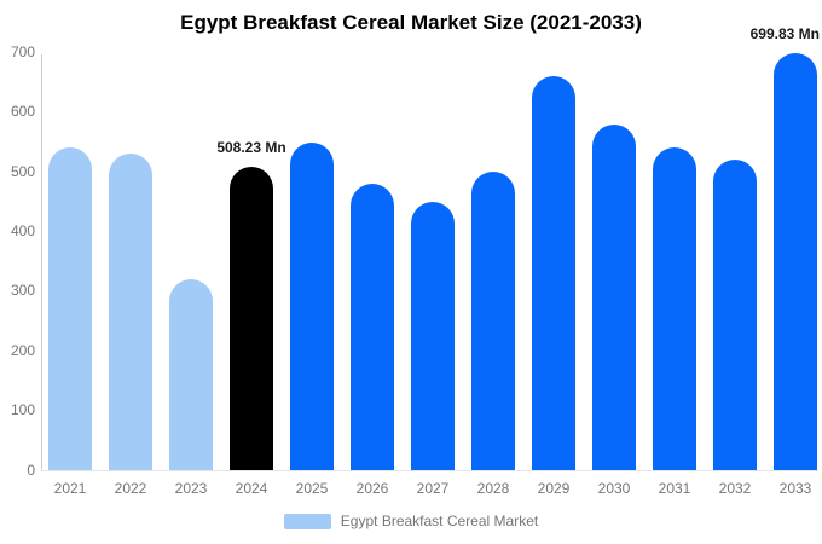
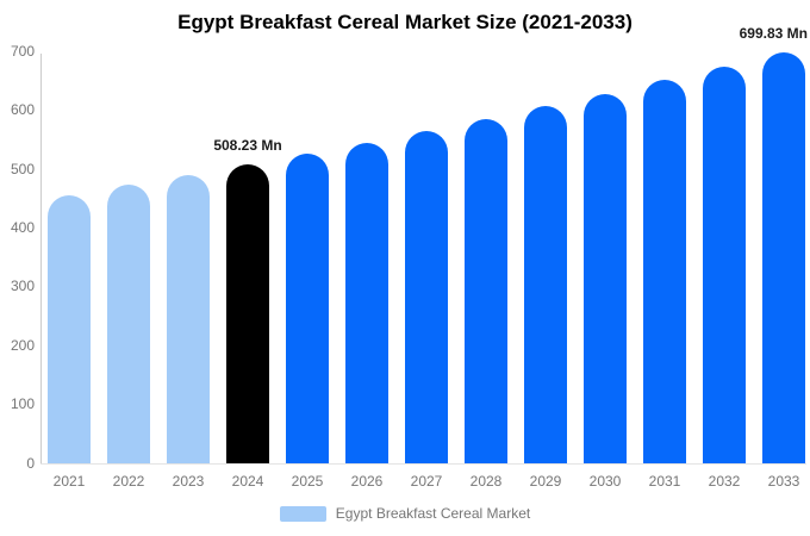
2021: 540 -> 460
2022: 530 -> 470
2023: 320 -> 490
2025: 550 -> 530
2026: 480 -> 550
2027: 450 -> 570
2028: 500 -> 590
2029: 660 -> 610
2030: 580 -> 630
2031: 540 -> 650
2032: 520 -> 680
